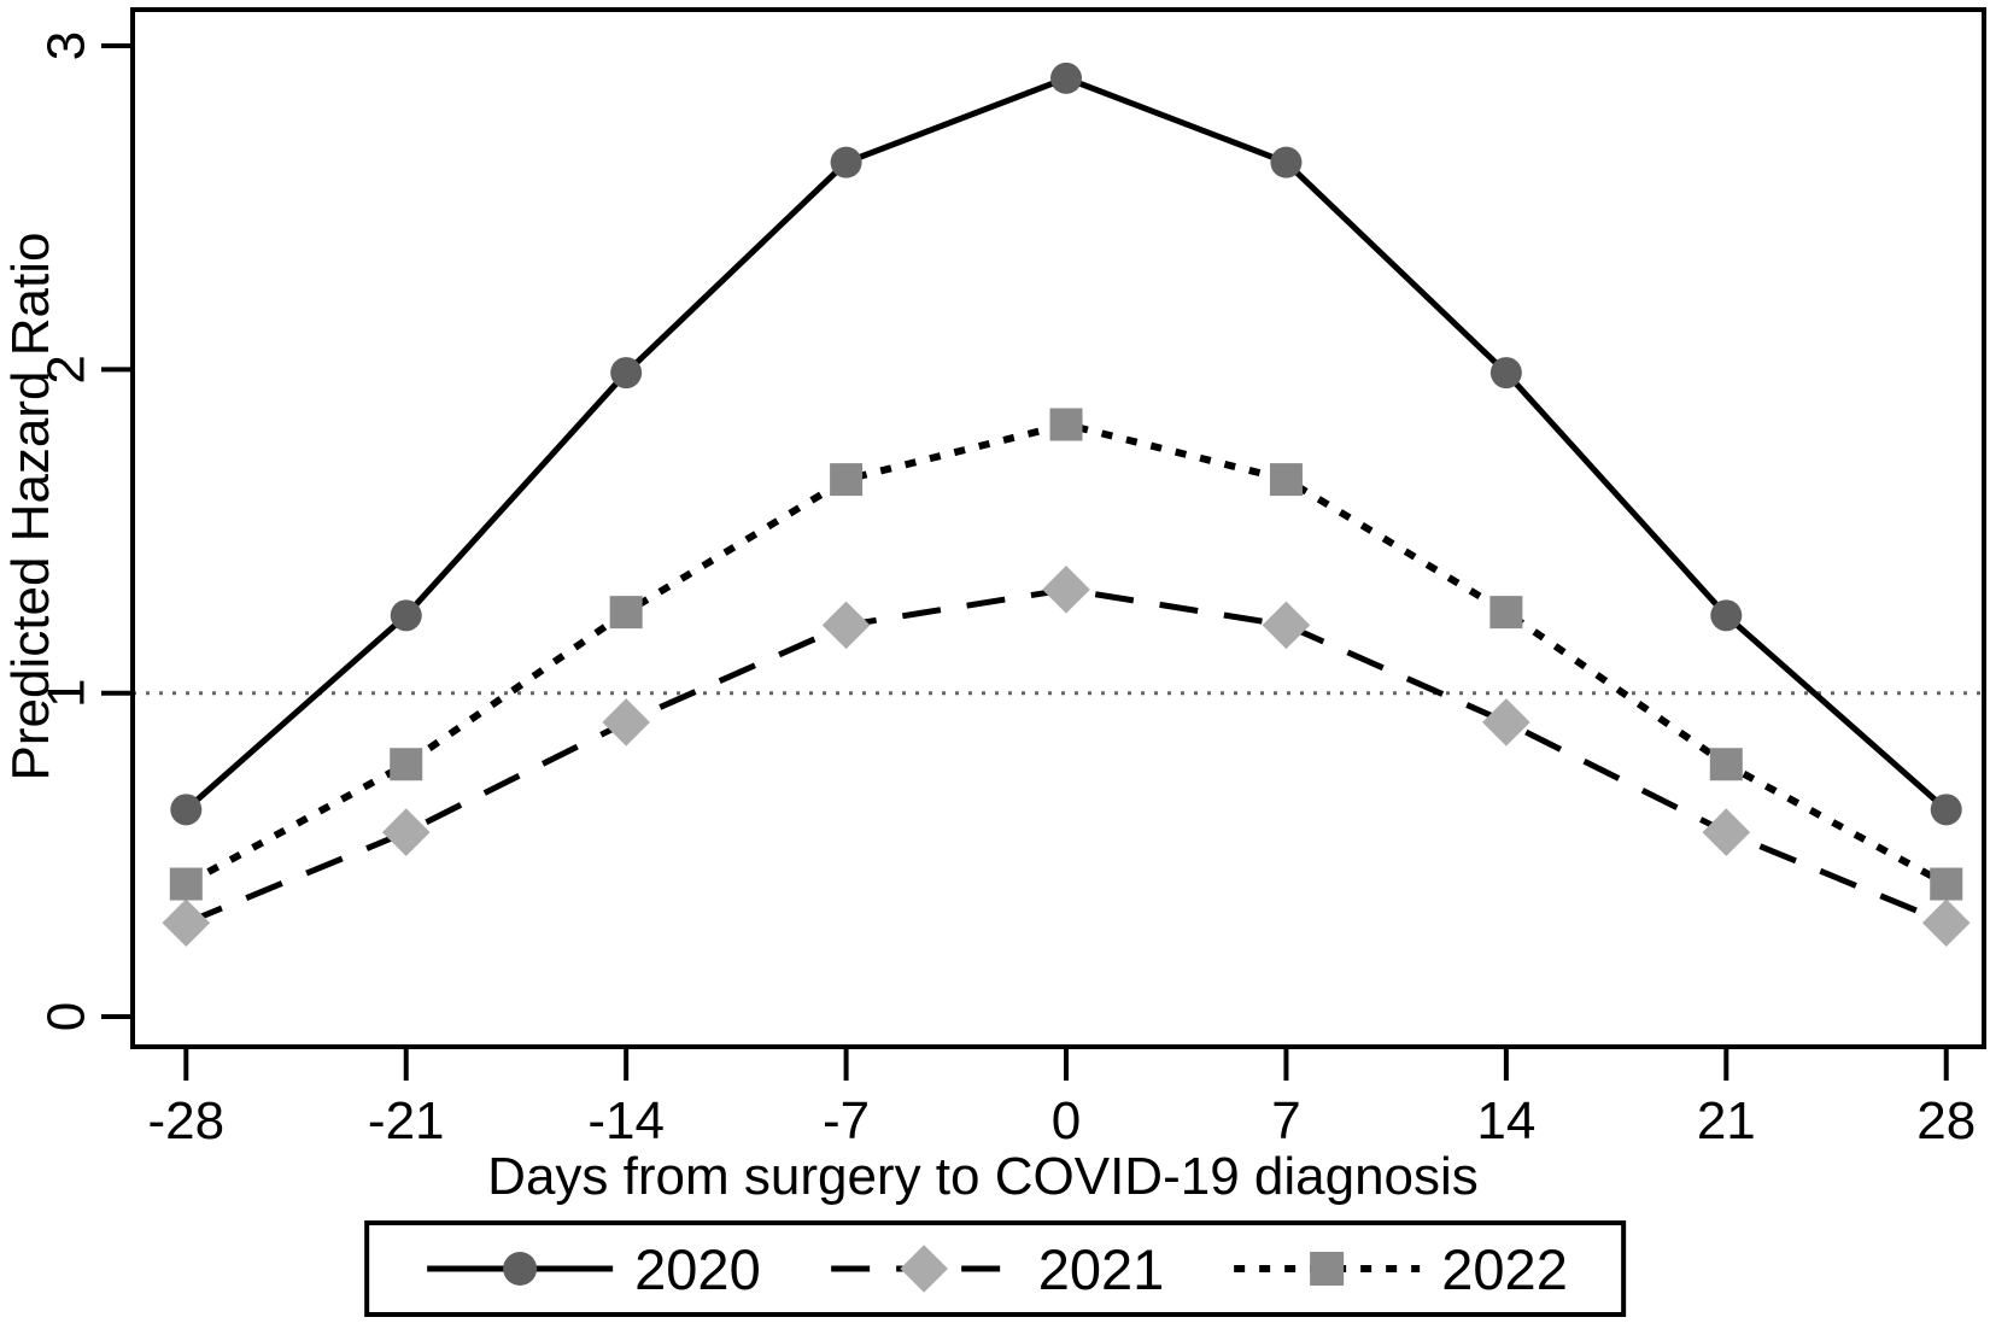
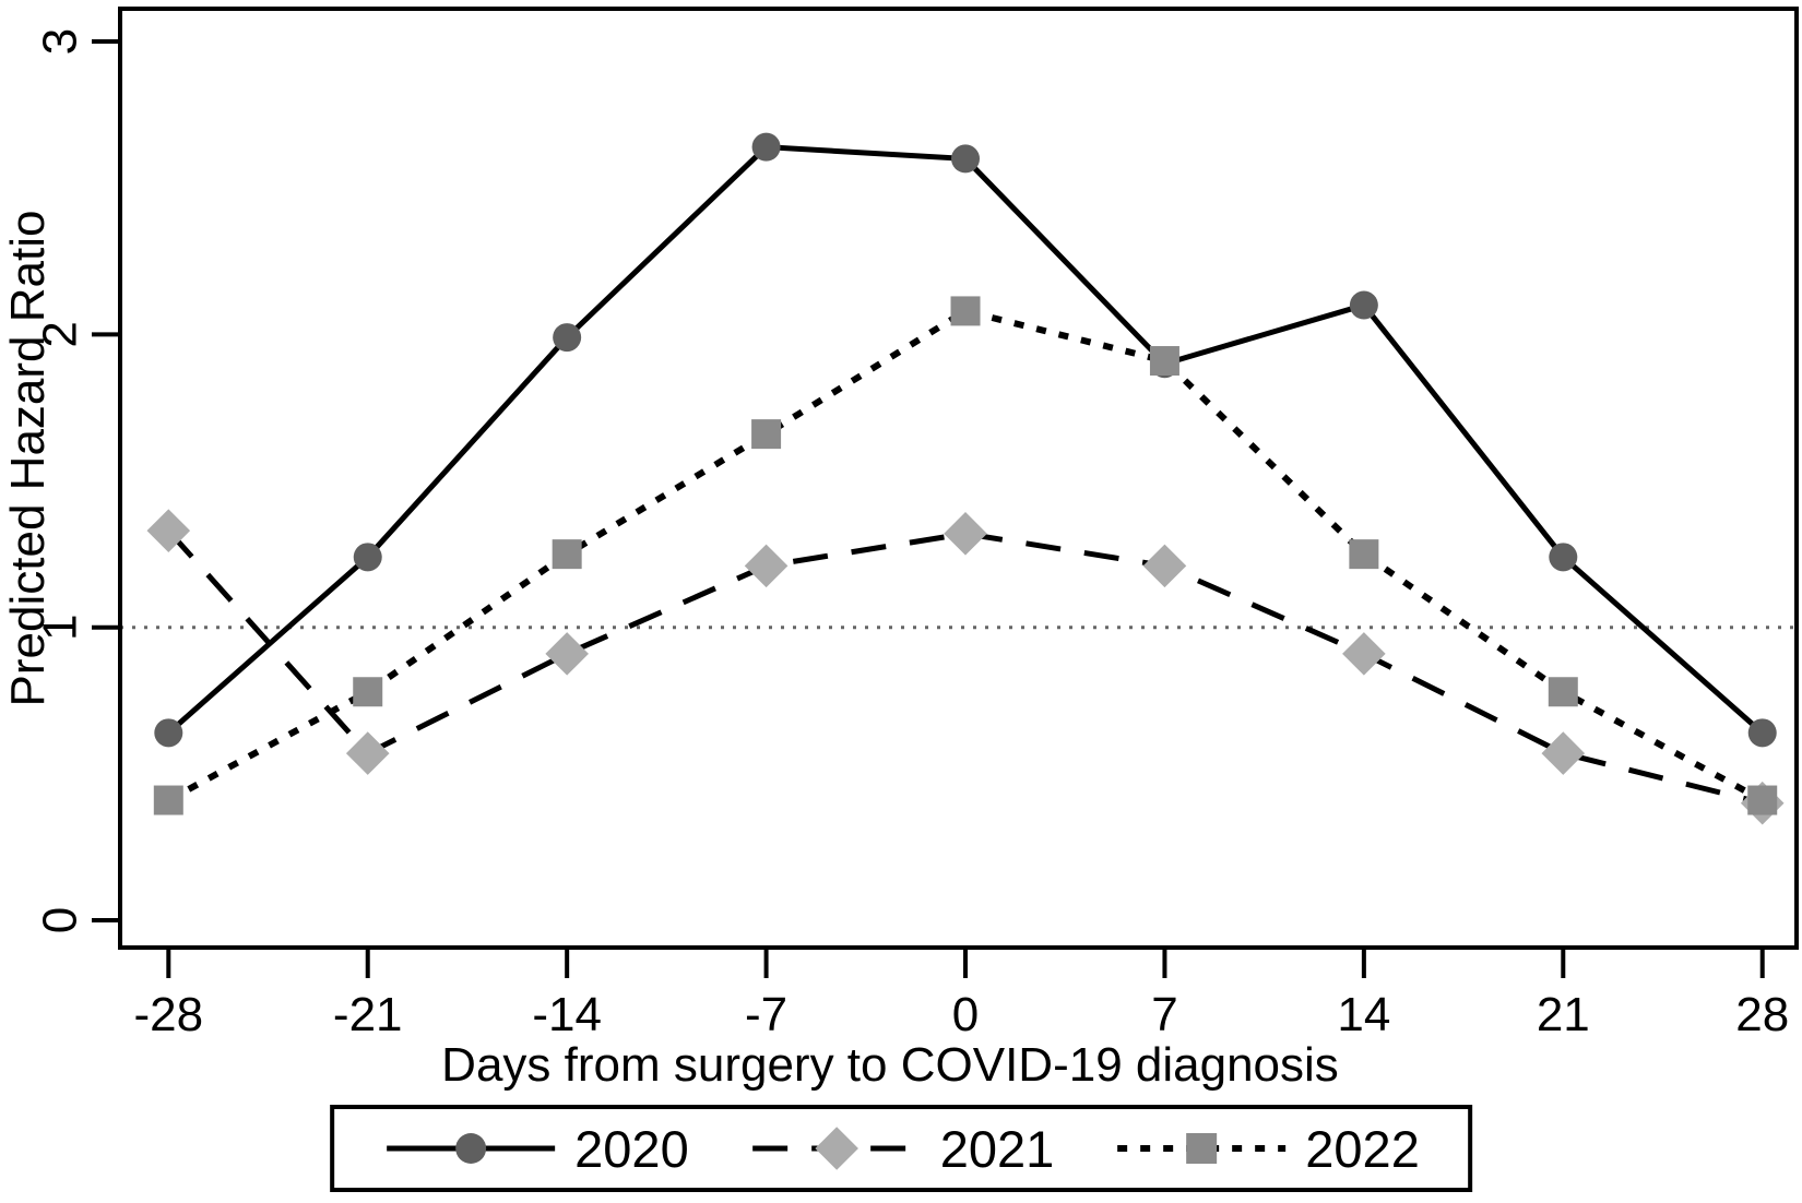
2021/-28: 0.29 -> 1.33
2020/0: 2.90 -> 2.60
2022/0: 1.83 -> 2.08
2020/7: 2.64 -> 1.90
2022/7: 1.66 -> 1.91
2020/14: 1.99 -> 2.10
2021/28: 0.29 -> 0.40
